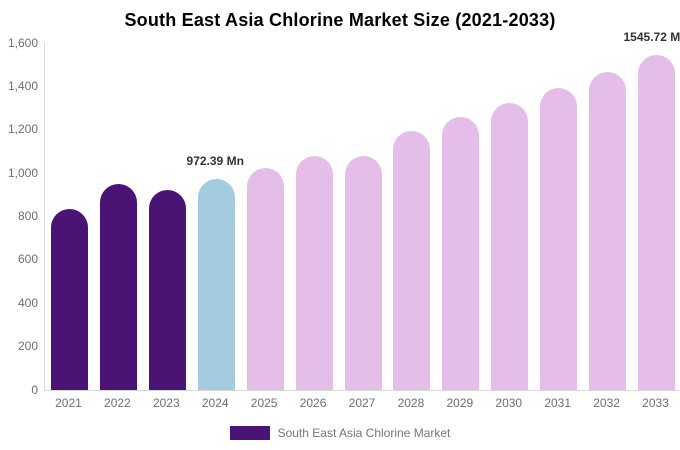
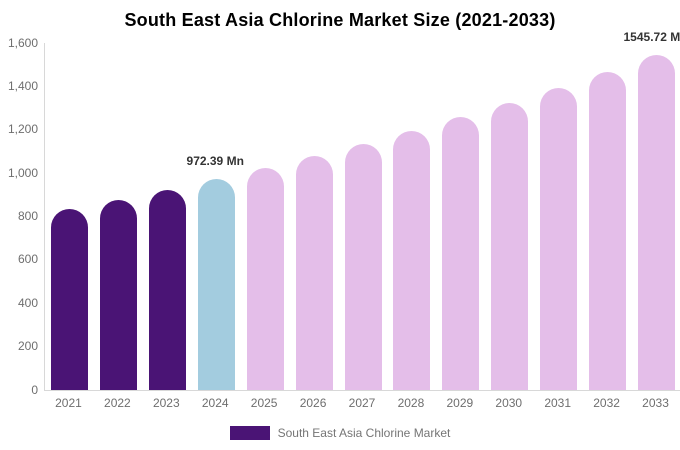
2022: 950 -> 880
2027: 1080 -> 1140
